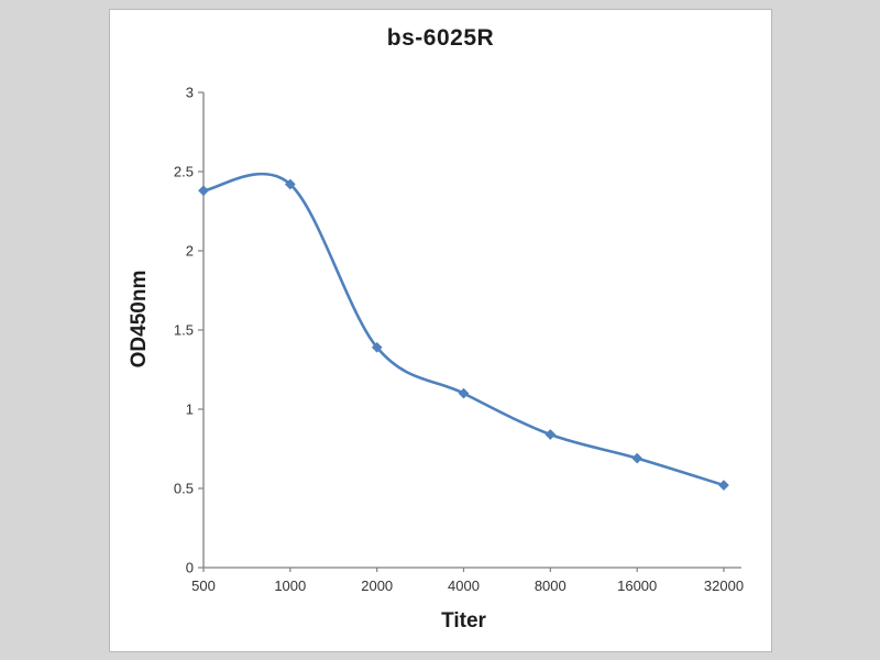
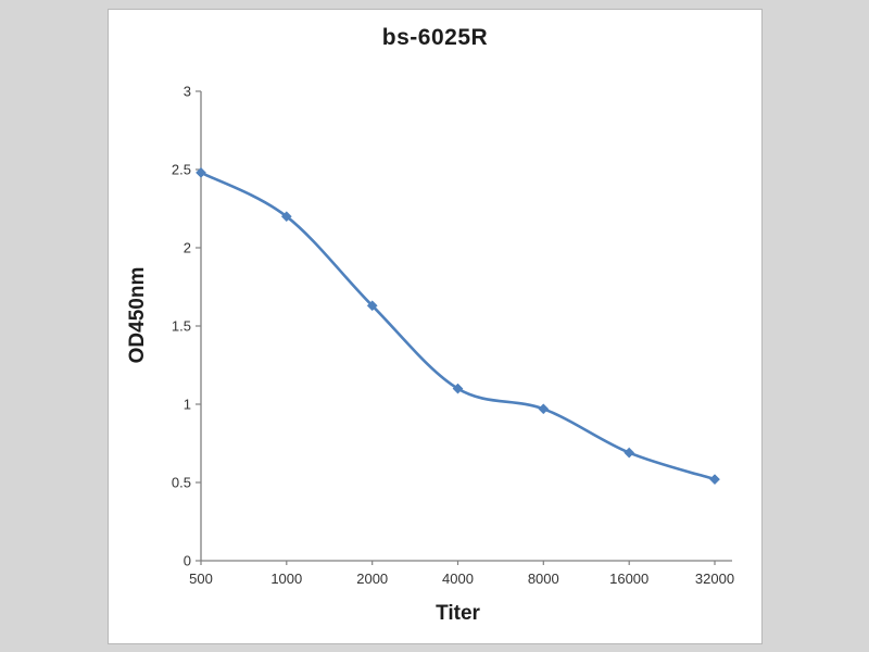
500: 2.38 -> 2.48
1000: 2.42 -> 2.20
2000: 1.39 -> 1.63
8000: 0.84 -> 0.97
